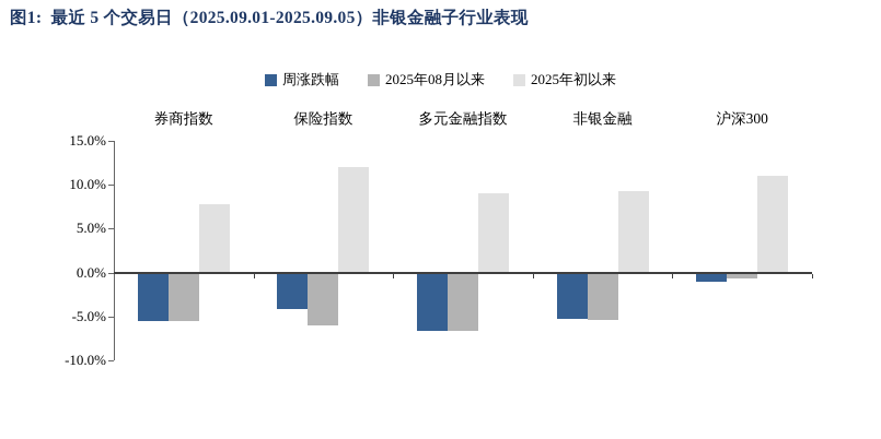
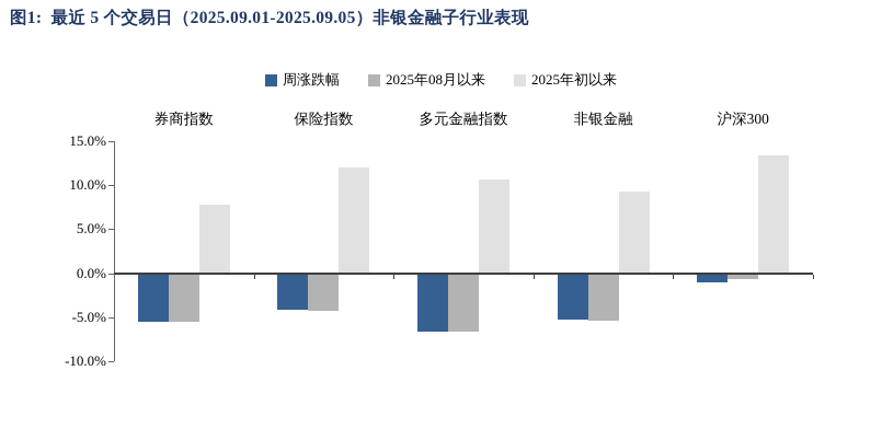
2025年08月以来/保险指数: -6% -> -4%
2025年初以来/多元金融指数: 9% -> 11%
2025年初以来/沪深300: 11% -> 13%
